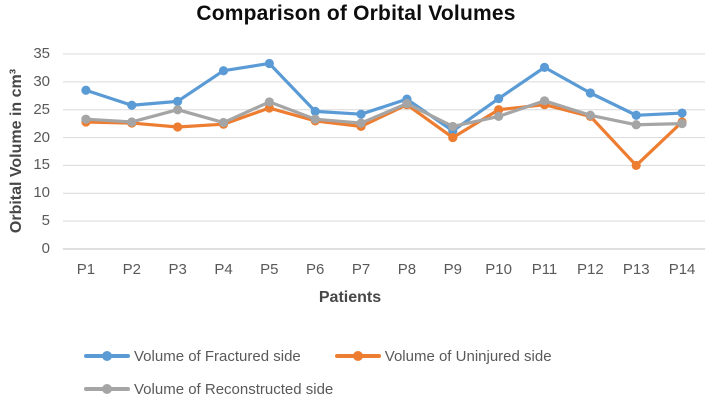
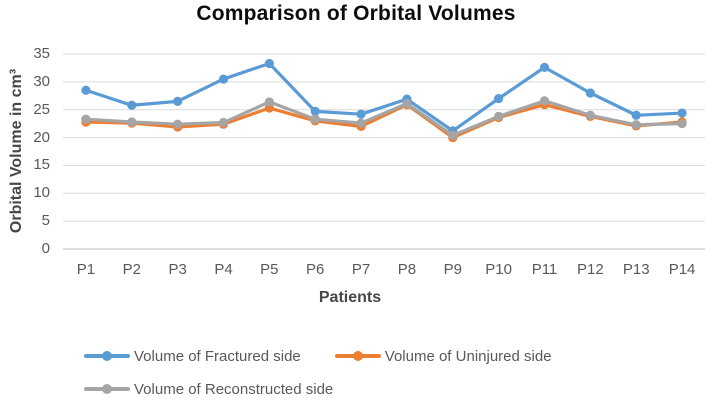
Volume of Reconstructed side/P3: 25 -> 22
Volume of Fractured side/P4: 32 -> 30
Volume of Reconstructed side/P9: 22 -> 20
Volume of Uninjured side/P10: 25 -> 24
Volume of Uninjured side/P13: 15 -> 22
